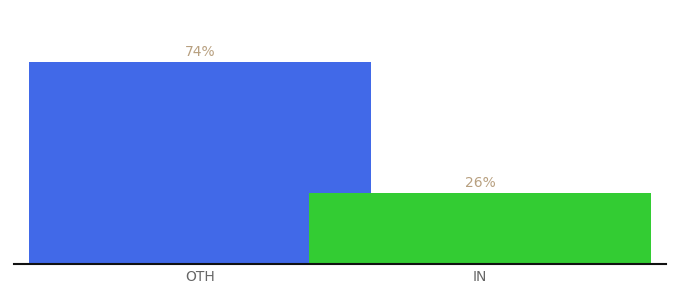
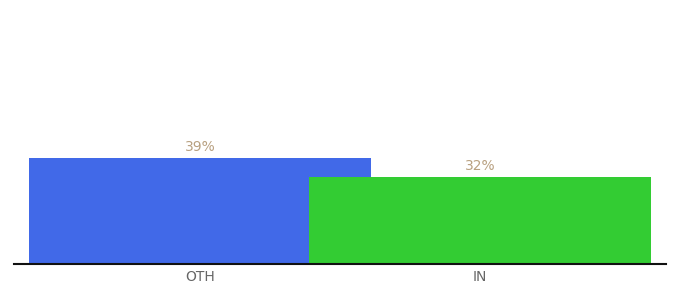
OTH: 74% -> 39%
IN: 26% -> 32%
